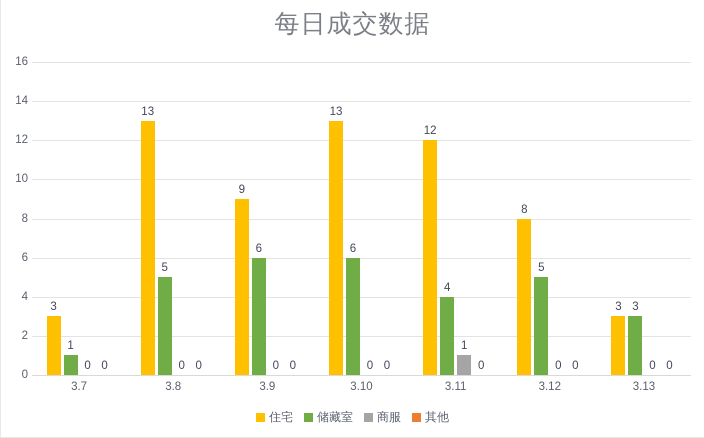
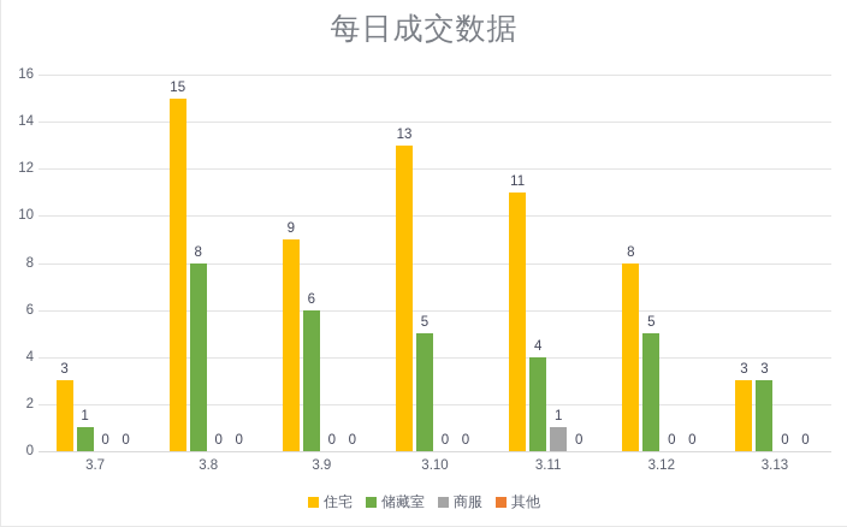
住宅/3.8: 13 -> 15
储藏室/3.8: 5 -> 8
储藏室/3.10: 6 -> 5
住宅/3.11: 12 -> 11
